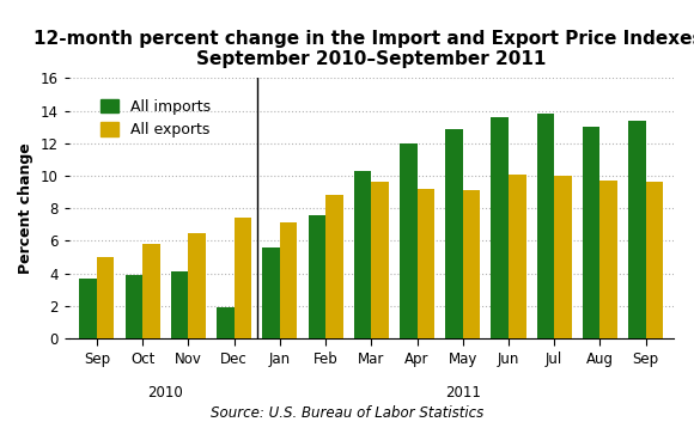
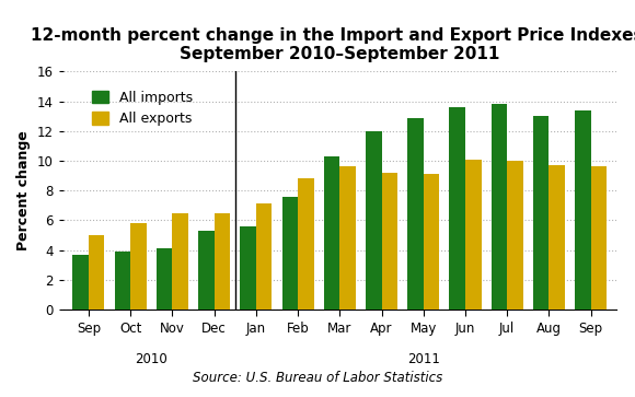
All imports/Dec: 1.9 -> 5.3
All exports/Dec: 7.4 -> 6.5
